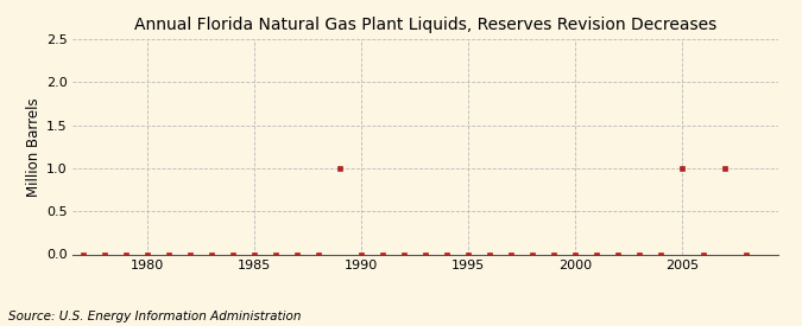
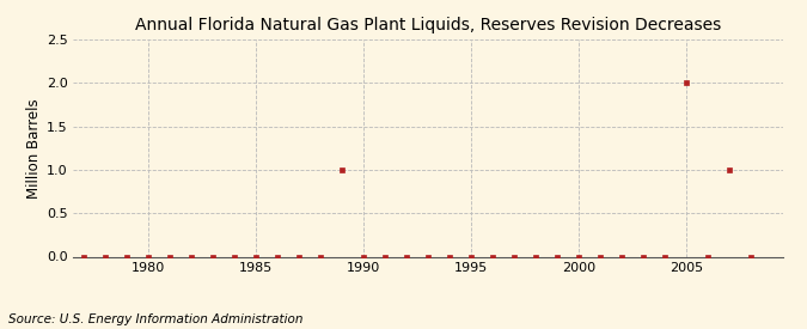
2005: 1 -> 2
